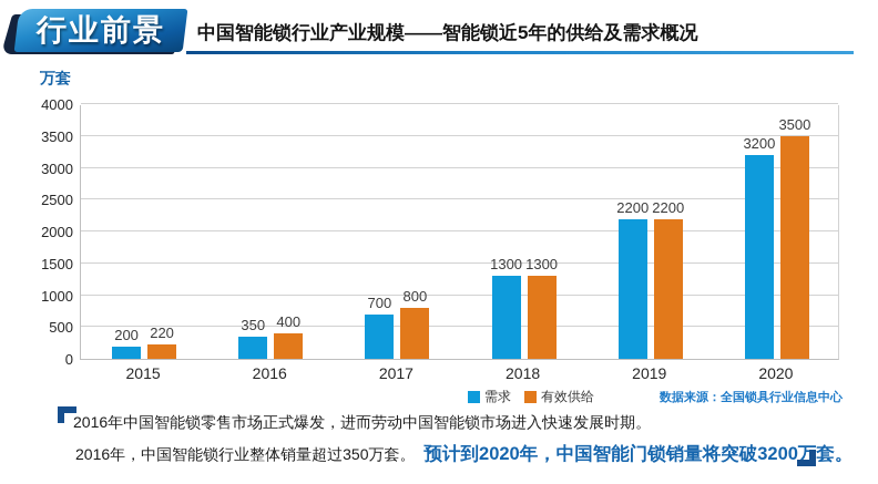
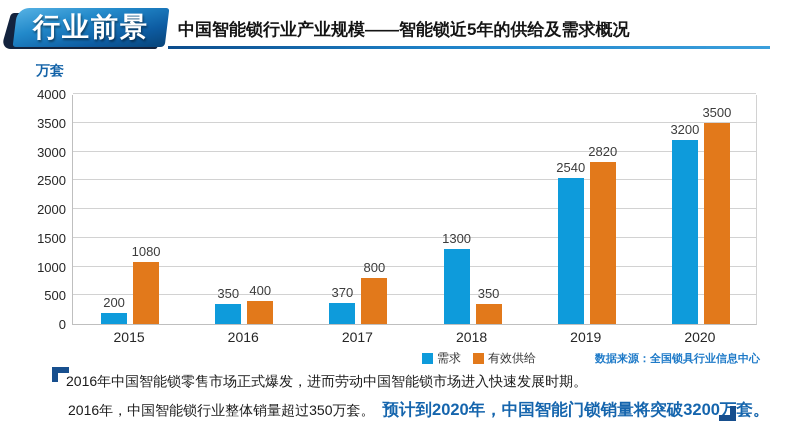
有效供给/2015: 220 -> 1080
需求/2017: 700 -> 370
有效供给/2018: 1300 -> 350
需求/2019: 2200 -> 2540
有效供给/2019: 2200 -> 2820
